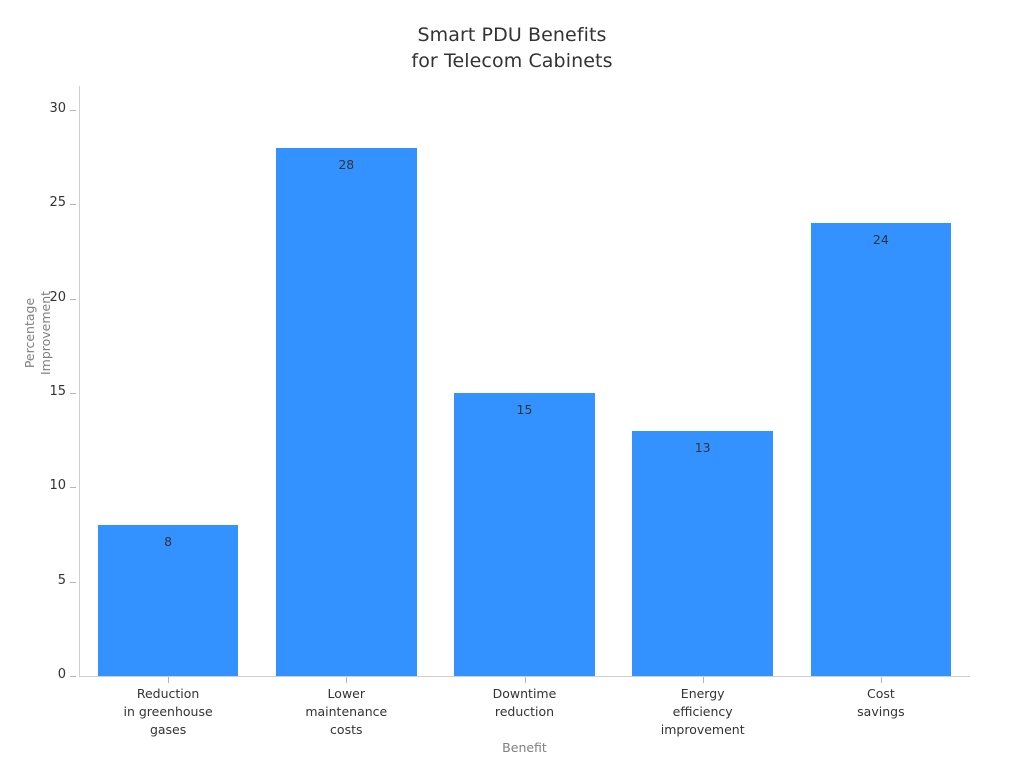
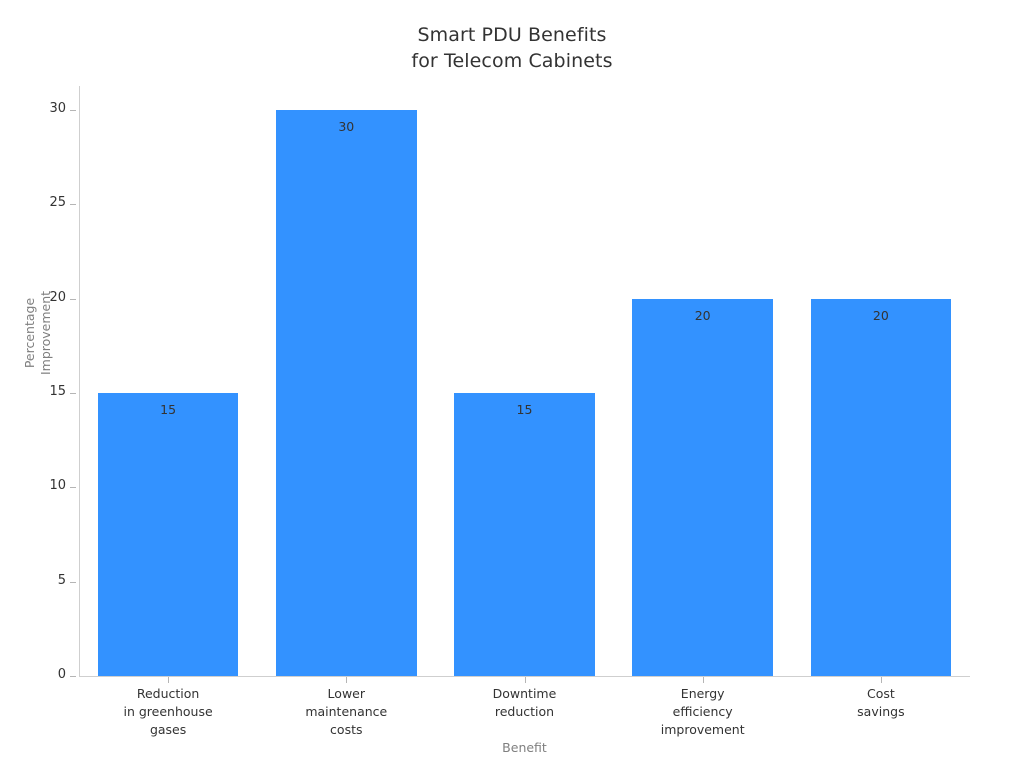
Reduction in greenhouse gases: 8 -> 15
Lower maintenance costs: 28 -> 30
Energy efficiency improvement: 13 -> 20
Cost savings: 24 -> 20
